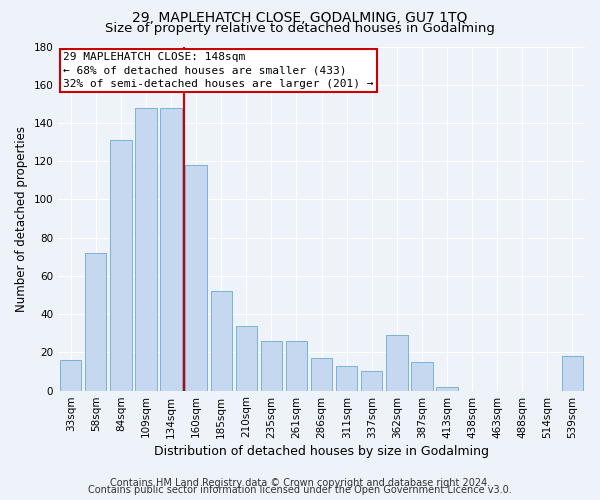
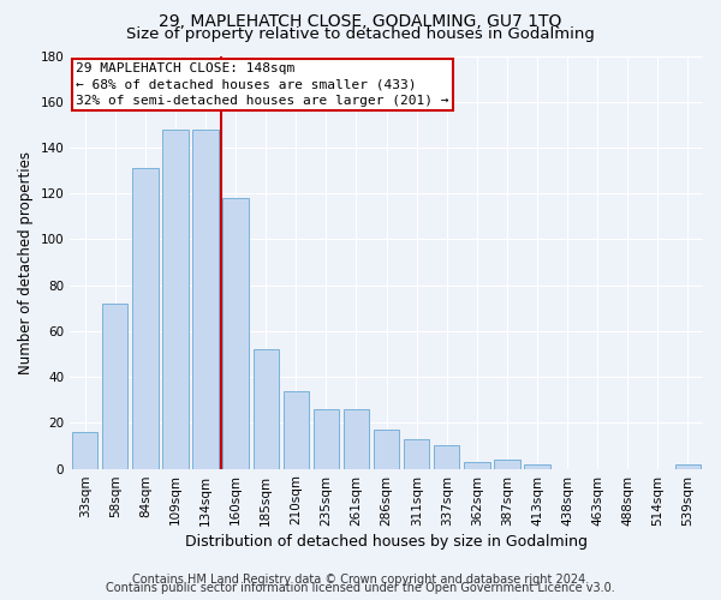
362sqm: 29 -> 3
387sqm: 15 -> 4
539sqm: 18 -> 2
